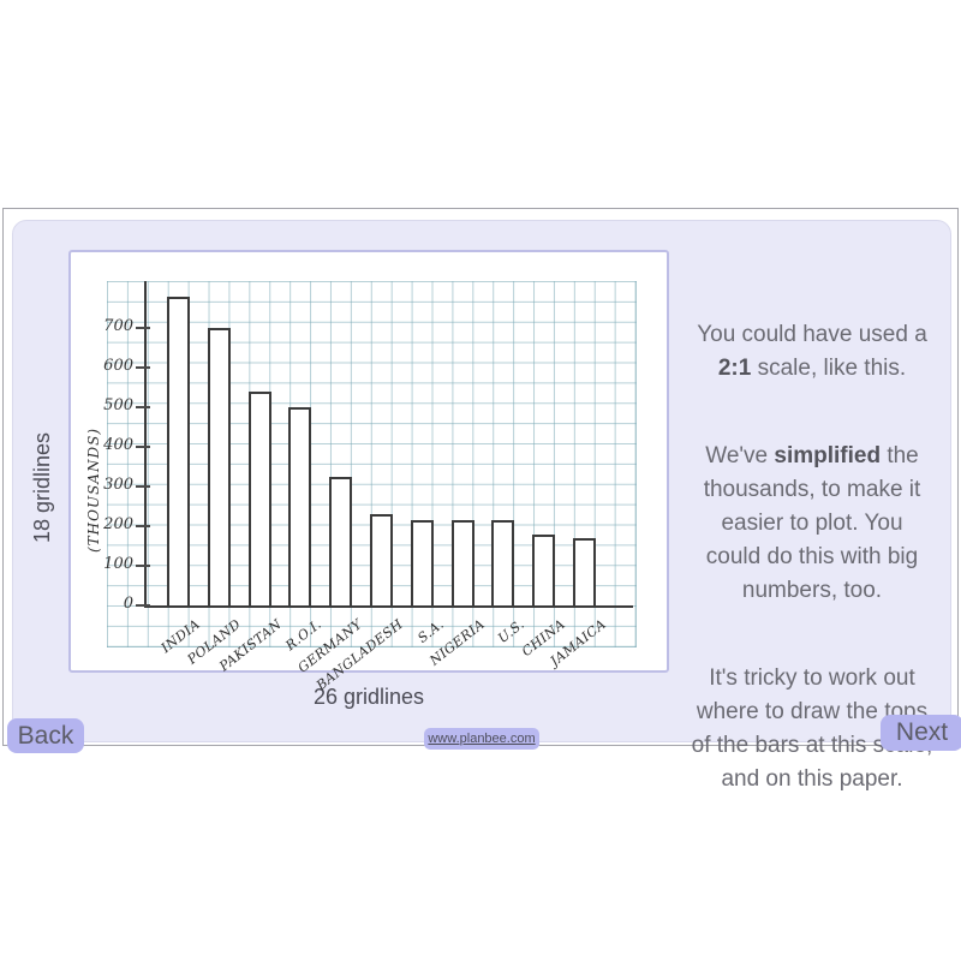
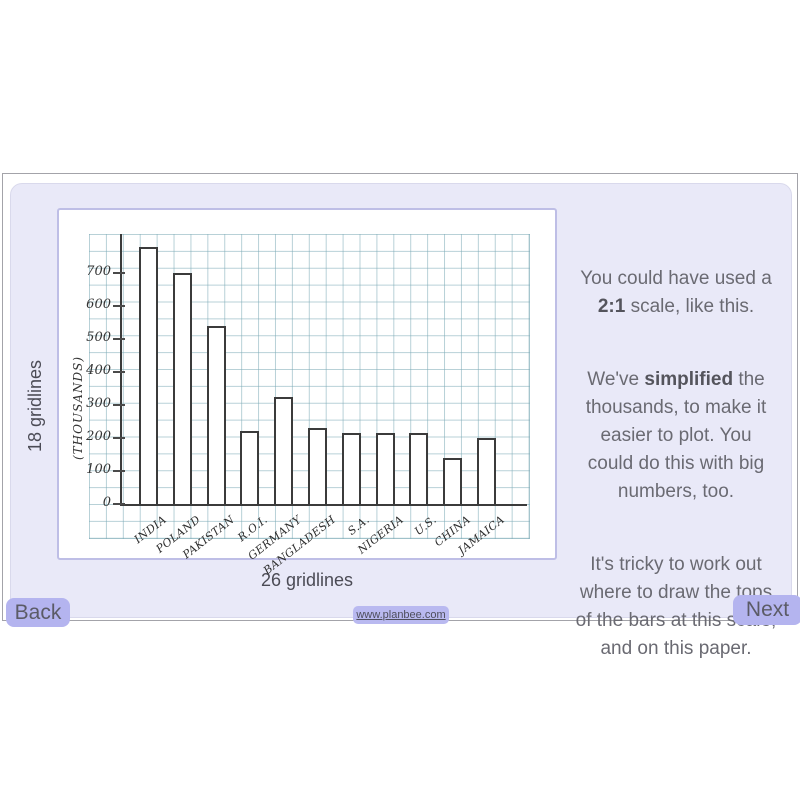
R.O.I.: 500 -> 220
CHINA: 180 -> 140
JAMAICA: 170 -> 200
